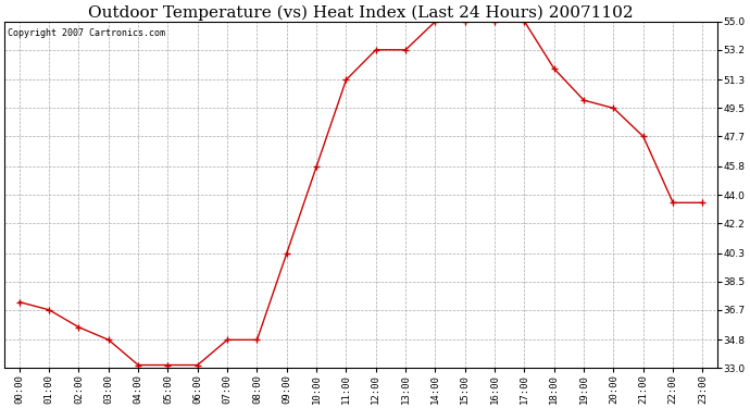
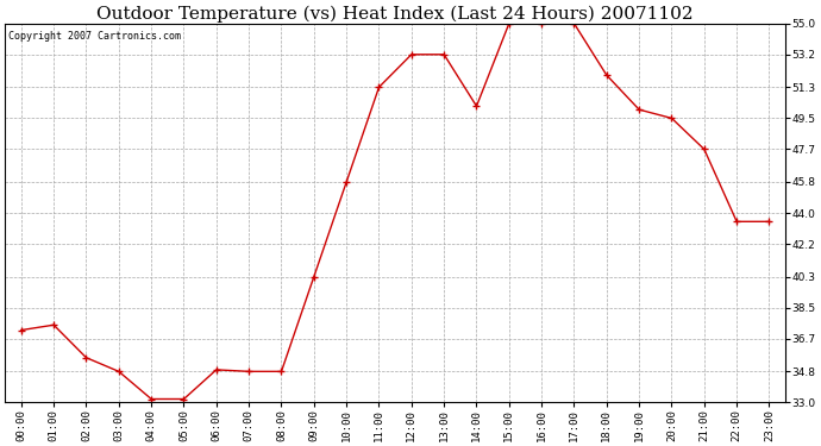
01:00: 36.7 -> 37.5
06:00: 33.2 -> 34.9
14:00: 55.0 -> 50.2
